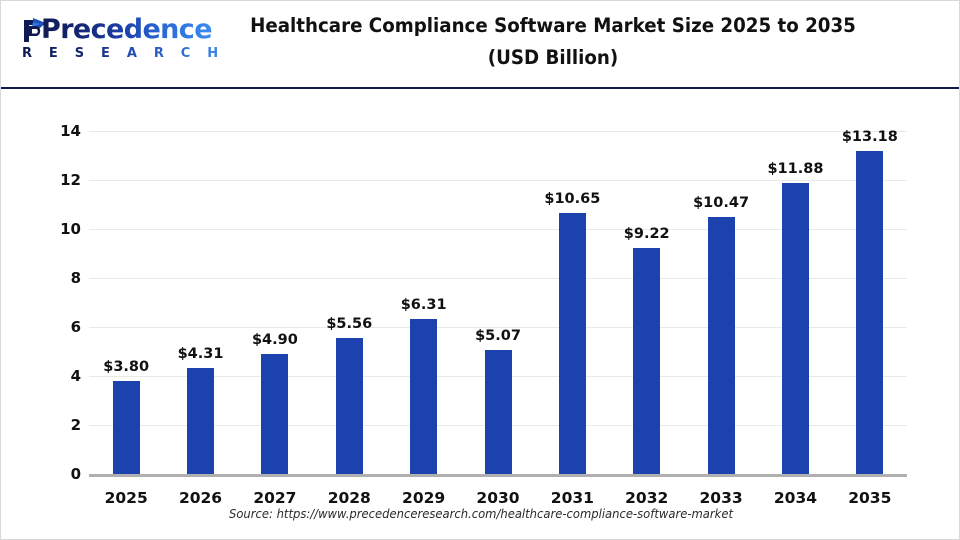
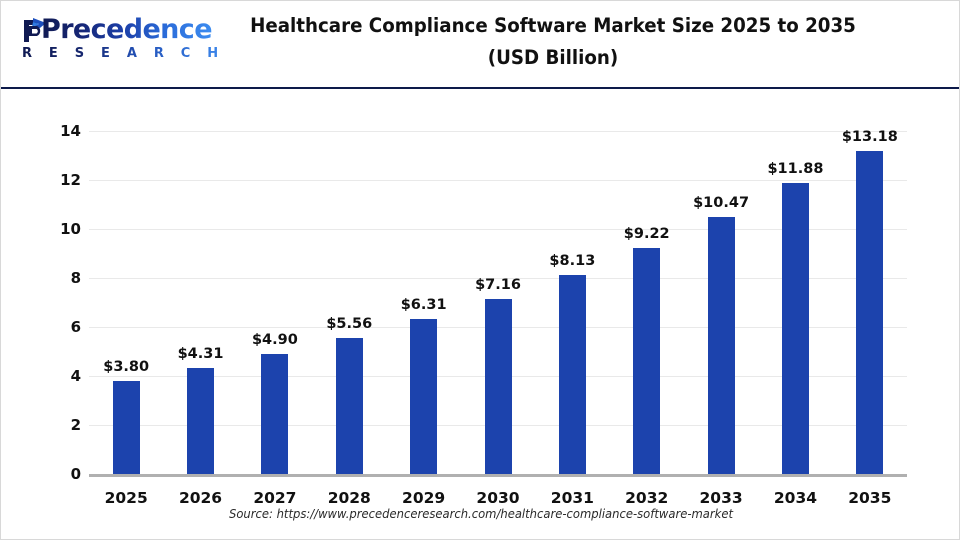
2030: $5.07 -> $7.16
2031: $10.65 -> $8.13
